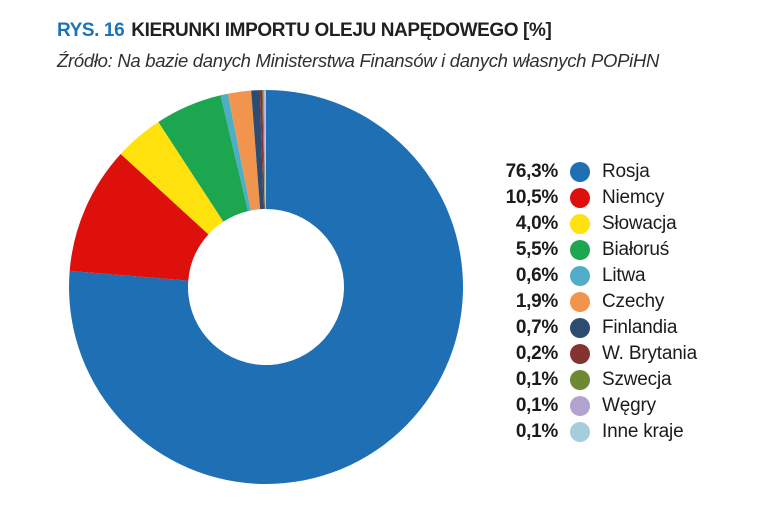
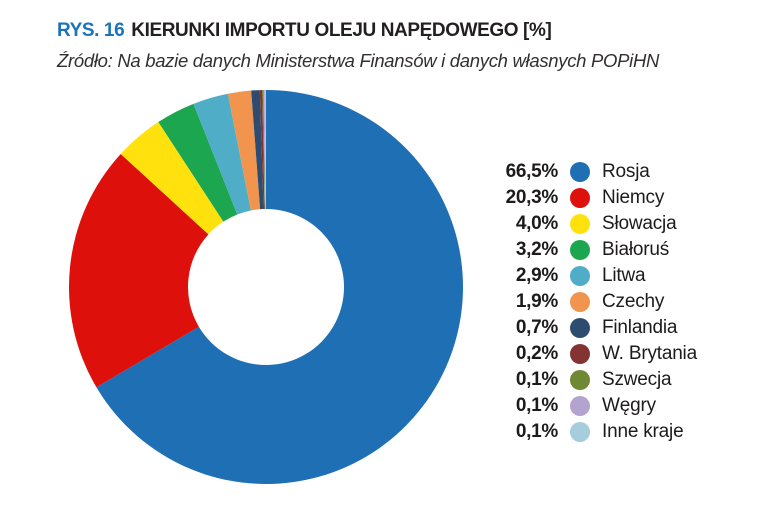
Rosja: 76,3% -> 66,5%
Niemcy: 10,5% -> 20,3%
Białoruś: 5,5% -> 3,2%
Litwa: 0,6% -> 2,9%
